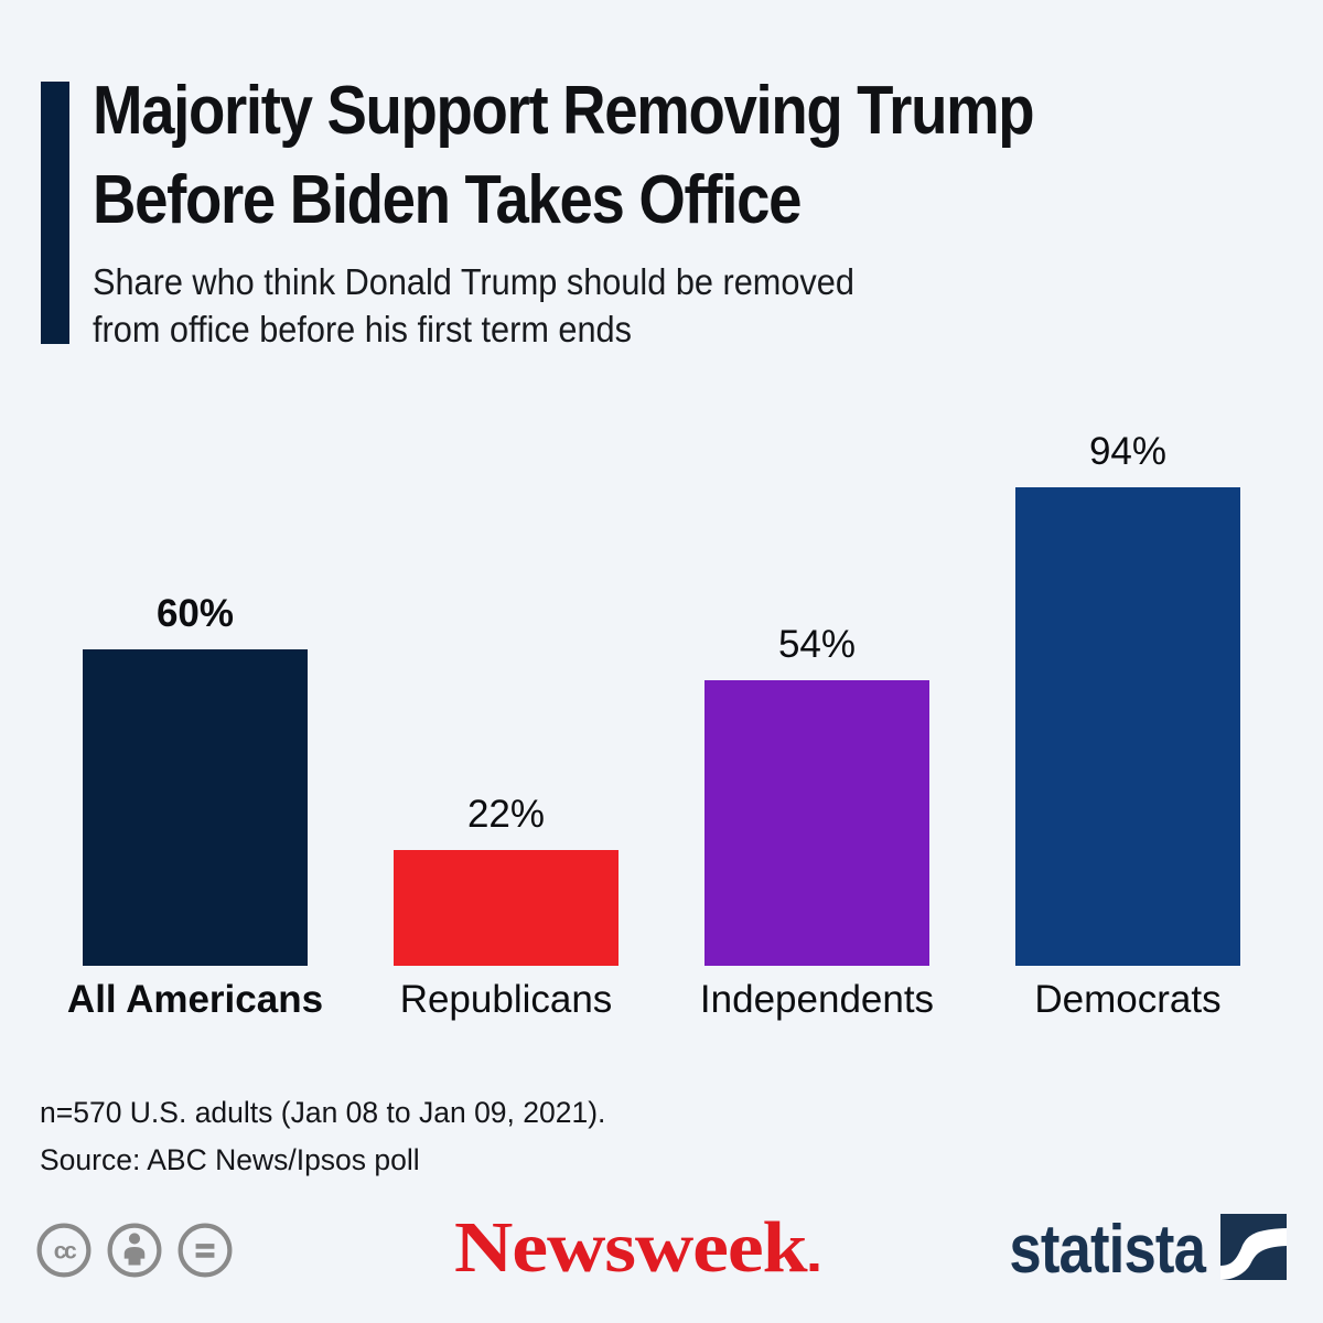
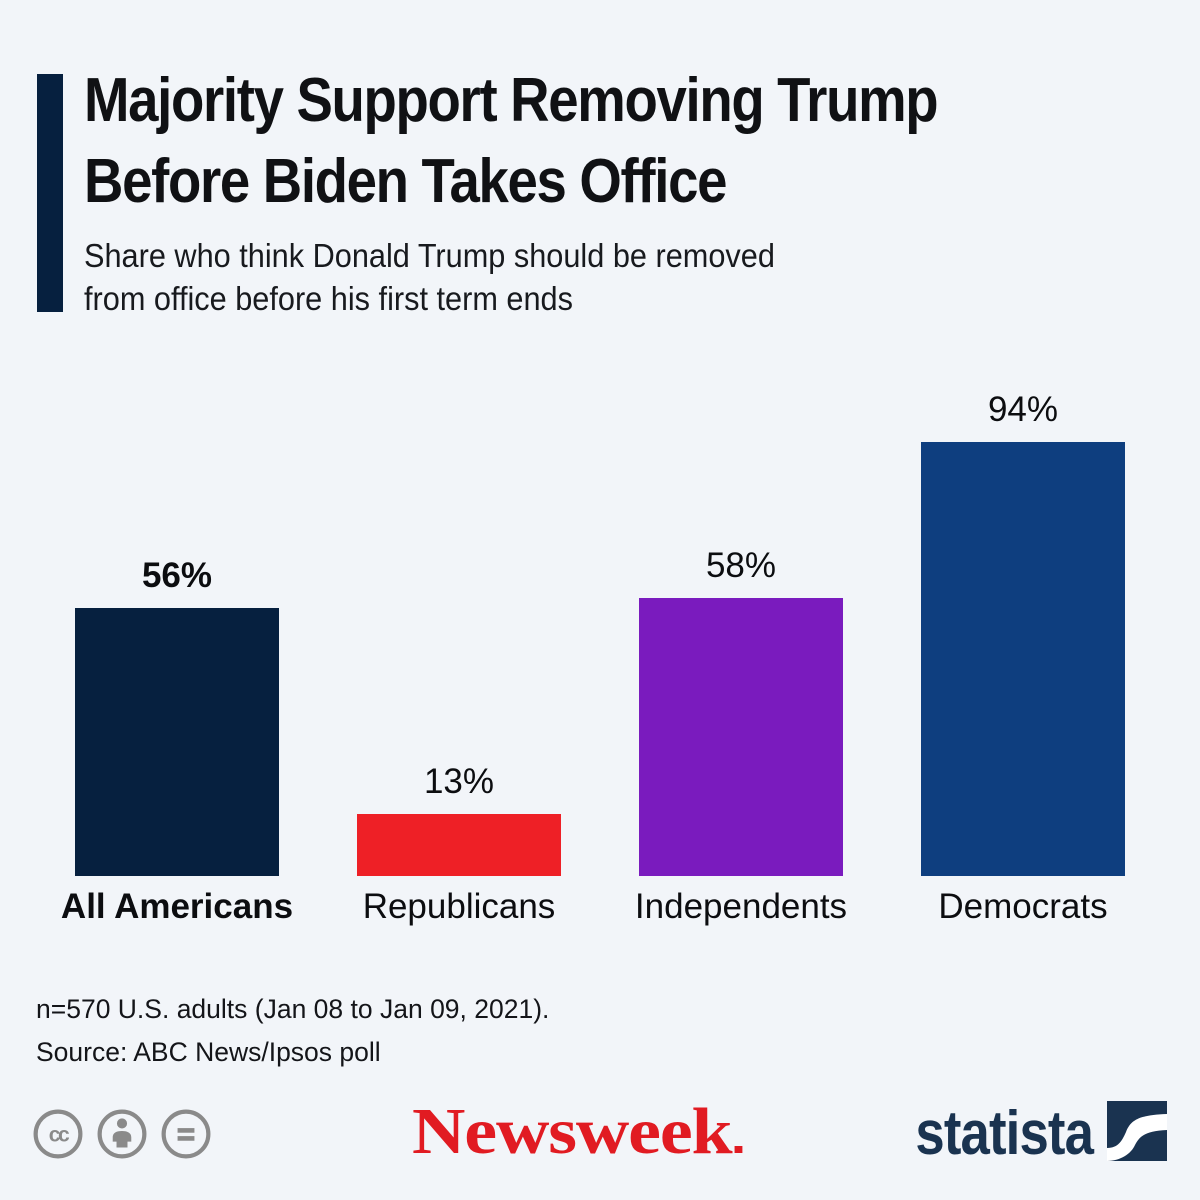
All Americans: 60% -> 56%
Republicans: 22% -> 13%
Independents: 54% -> 58%
